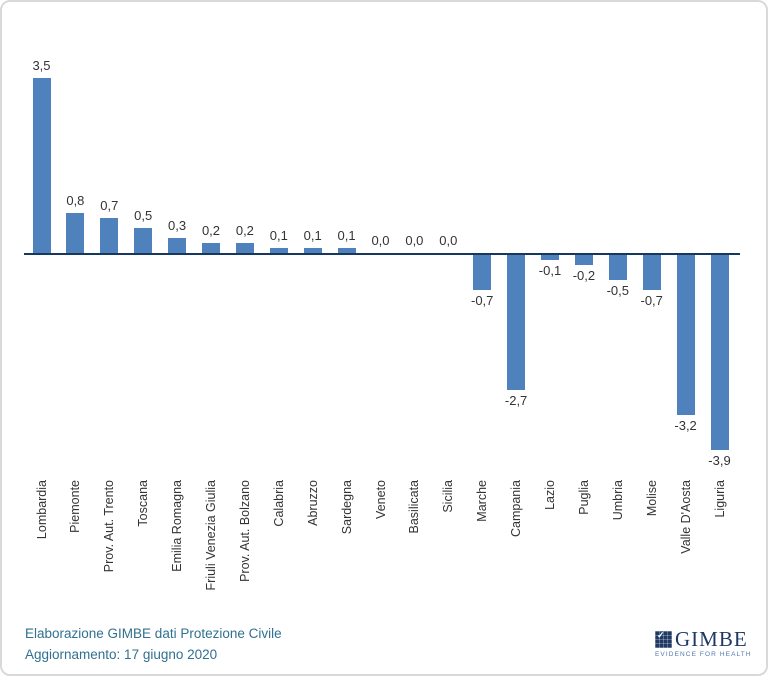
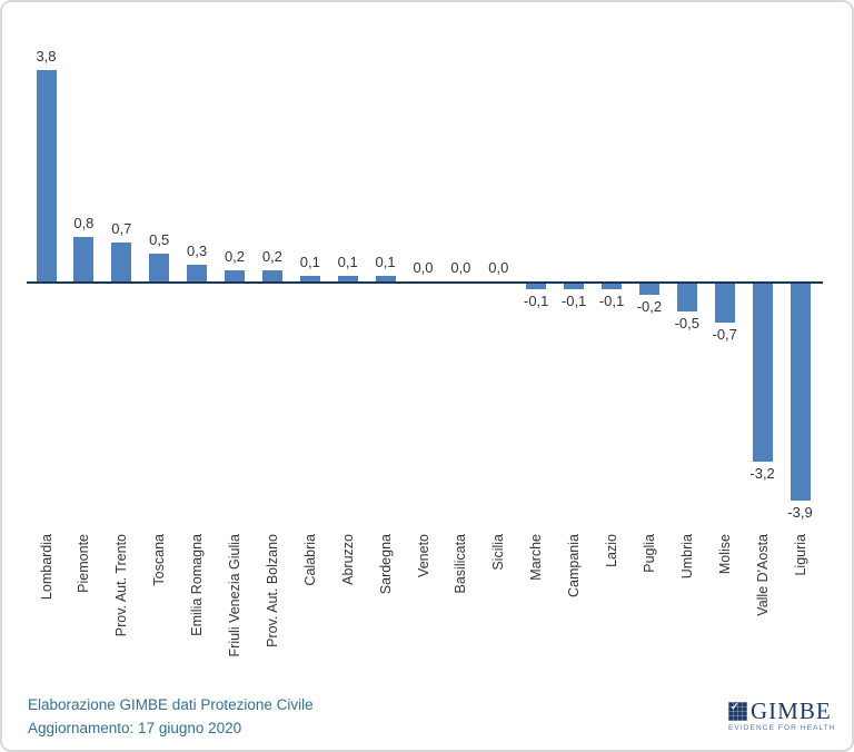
Lombardia: 3,5 -> 3,8
Marche: -0,7 -> -0,1
Campania: -2,7 -> -0,1
